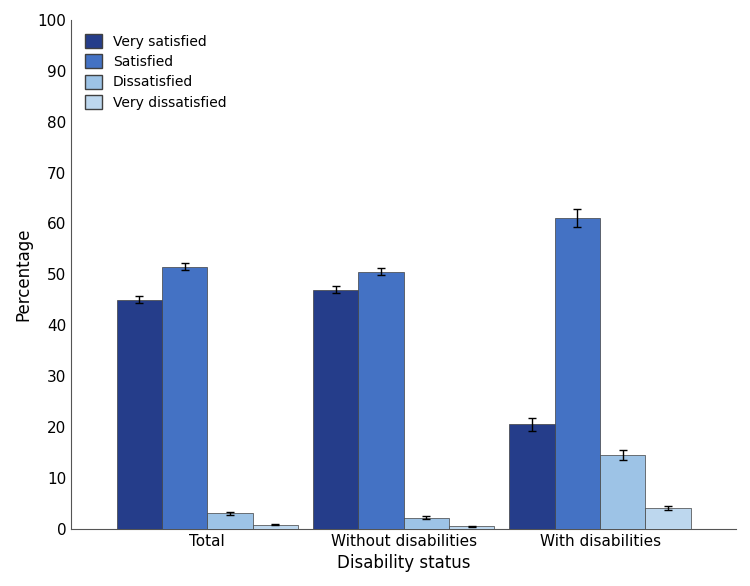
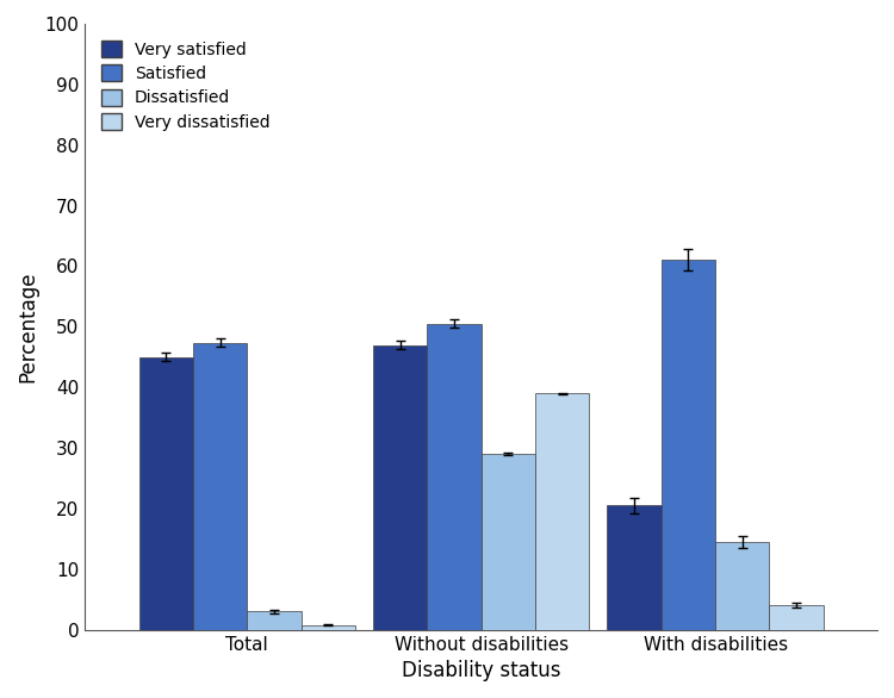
Satisfied/Total: 51.5 -> 47.4
Dissatisfied/Without disabilities: 2.2 -> 29.0
Very dissatisfied/Without disabilities: 0.5 -> 39.0
